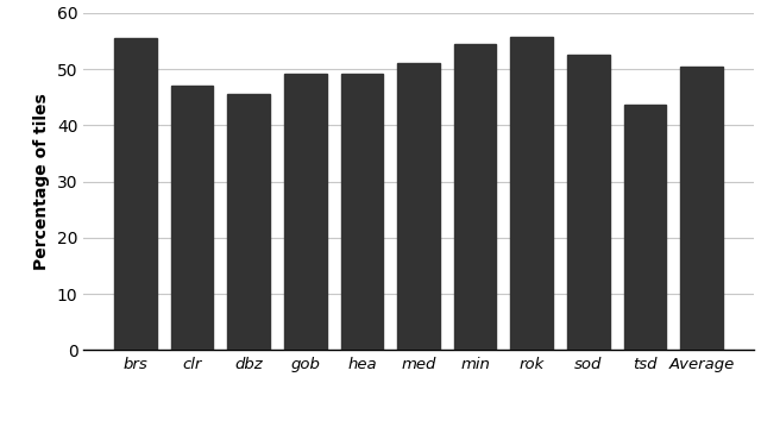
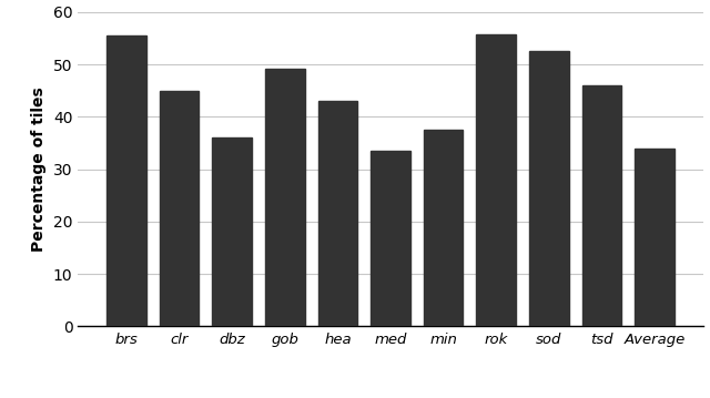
clr: 47.0 -> 45.0
dbz: 45.5 -> 36.0
hea: 49.2 -> 43.0
med: 51.0 -> 33.5
min: 54.5 -> 37.5
tsd: 43.7 -> 46.0
Average: 50.5 -> 34.0
